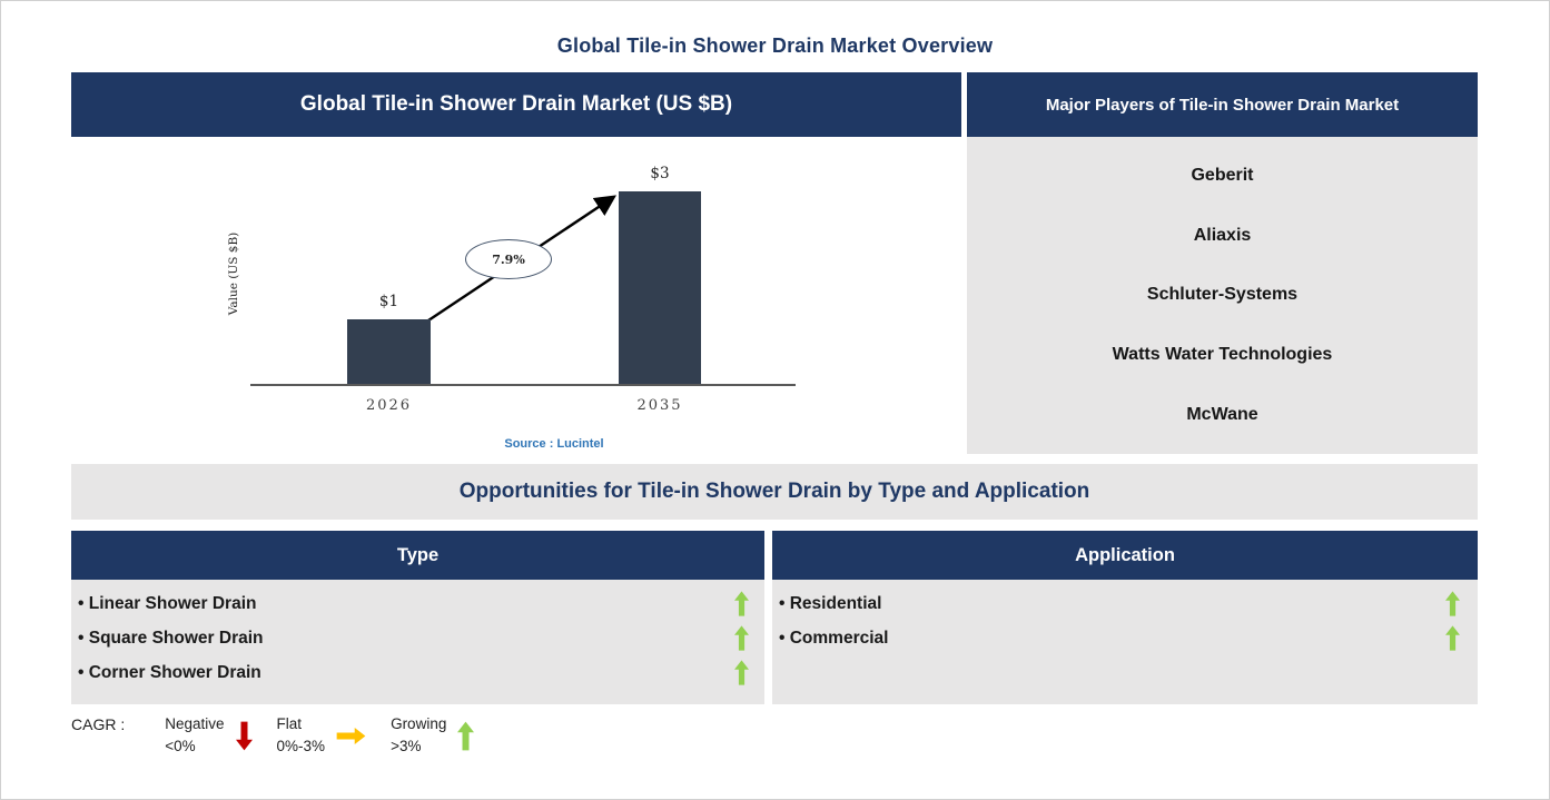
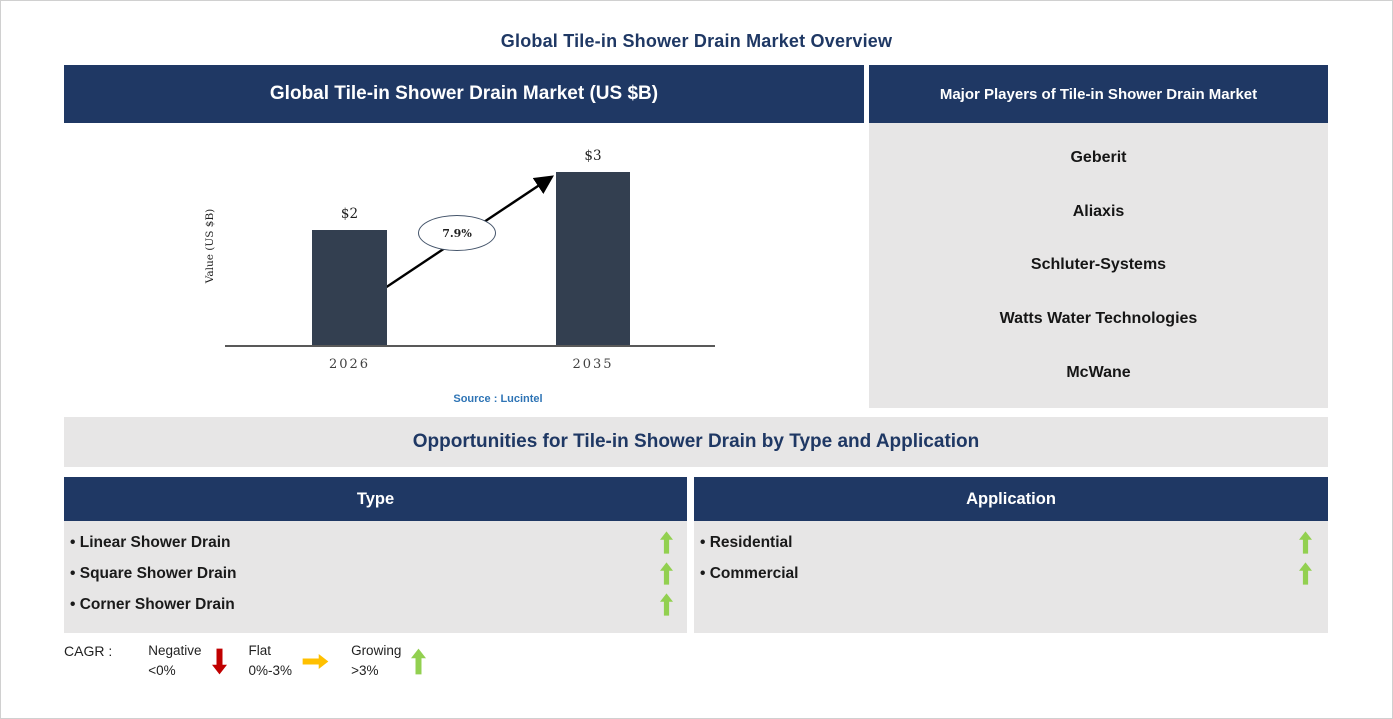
2026: $1 -> $2
